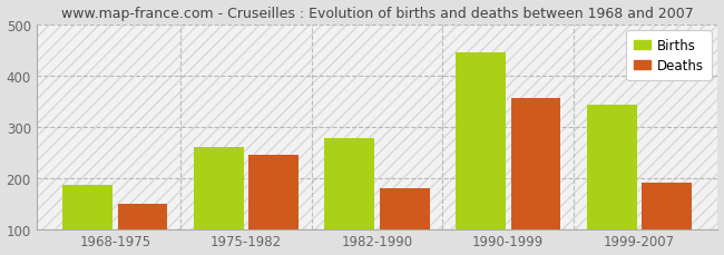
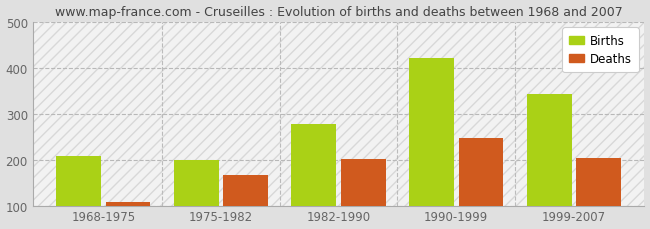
Births/1968-1975: 185 -> 207
Deaths/1968-1975: 150 -> 108
Births/1975-1982: 260 -> 200
Deaths/1975-1982: 245 -> 167
Deaths/1982-1990: 180 -> 202
Births/1990-1999: 445 -> 421
Deaths/1990-1999: 355 -> 247
Deaths/1999-2007: 190 -> 204
